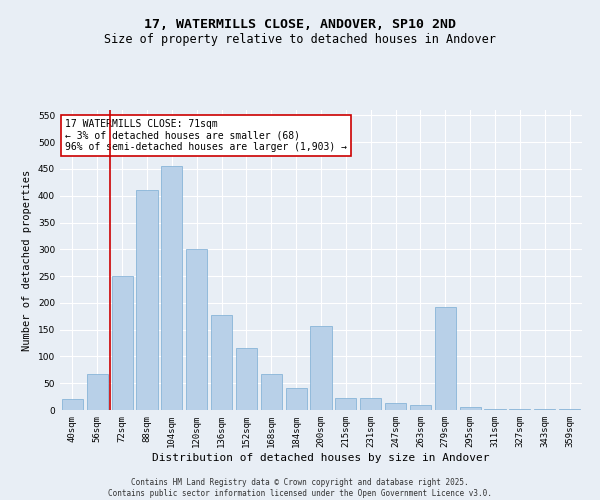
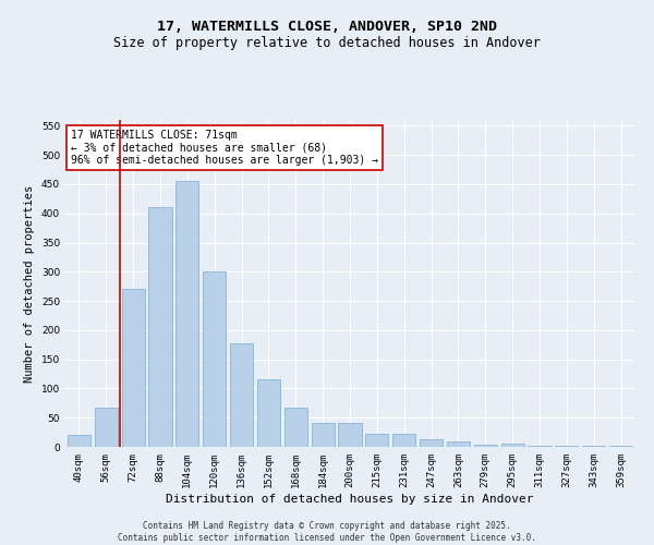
72sqm: 250 -> 270
200sqm: 156 -> 42
279sqm: 192 -> 4
